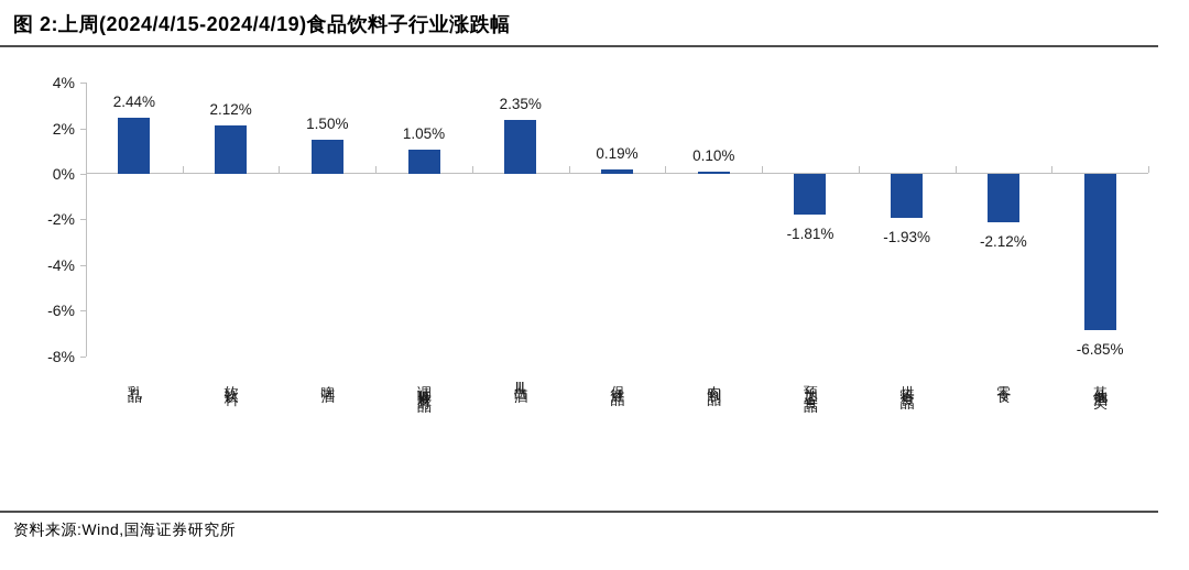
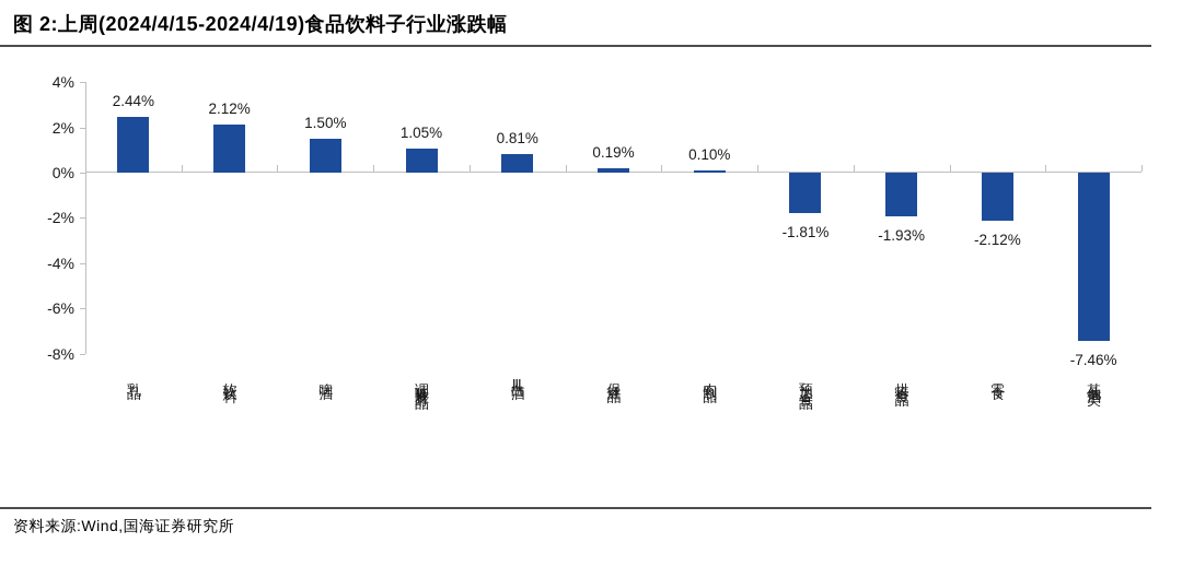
白酒Ⅲ: 2.35% -> 0.81%
其他酒类: -6.85% -> -7.46%
